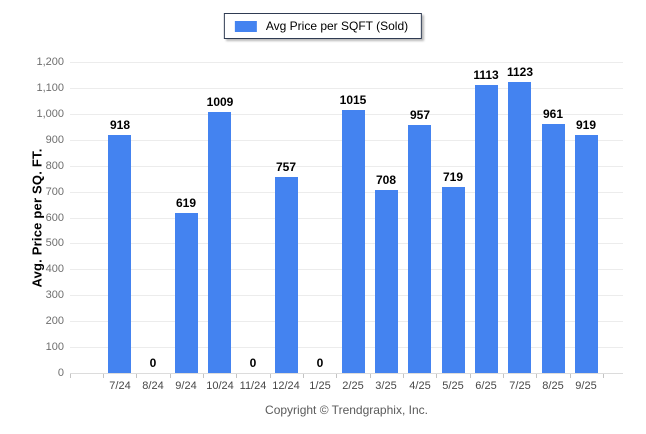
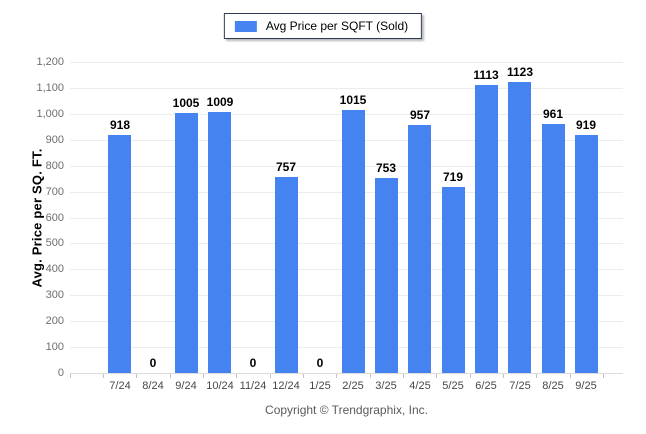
9/24: 619 -> 1005
3/25: 708 -> 753
